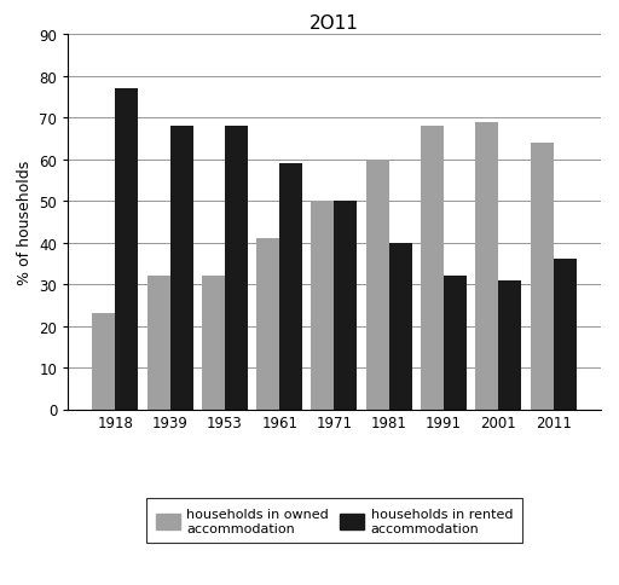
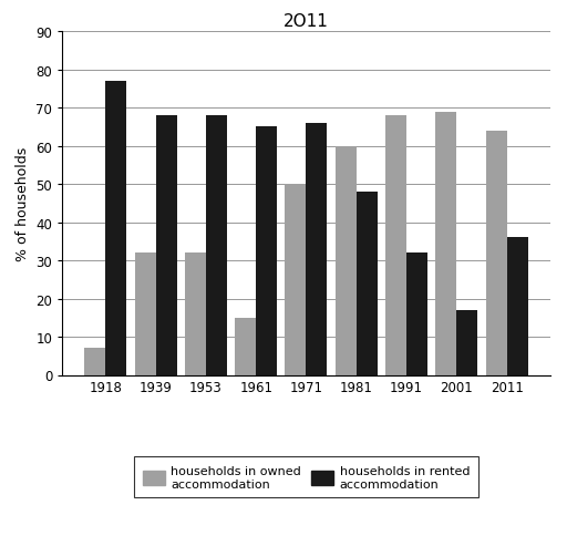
households in owned accommodation/1918: 23 -> 7
households in owned accommodation/1961: 41 -> 15
households in rented accommodation/1961: 59 -> 65
households in rented accommodation/1971: 50 -> 66
households in rented accommodation/1981: 40 -> 48
households in rented accommodation/2001: 31 -> 17
